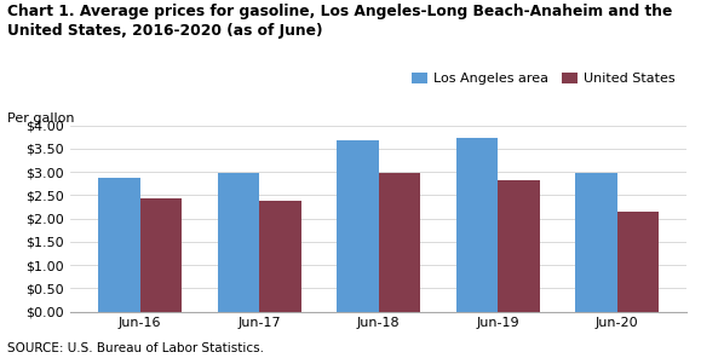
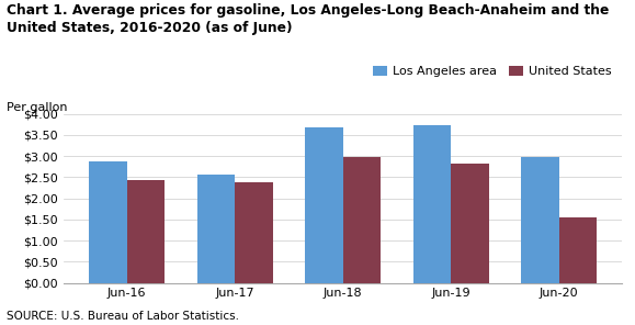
Los Angeles area/Jun-17: $2.97 -> $2.55
United States/Jun-20: $2.14 -> $1.55
